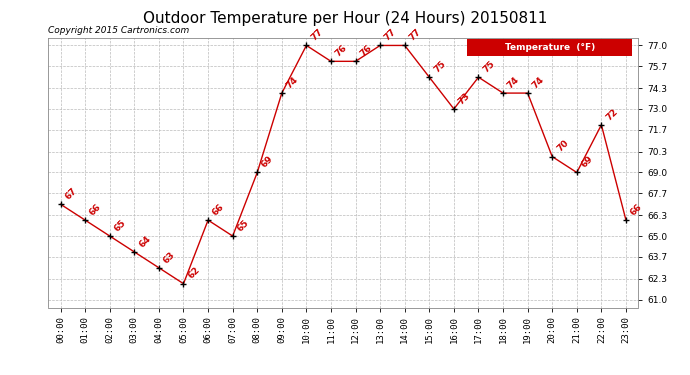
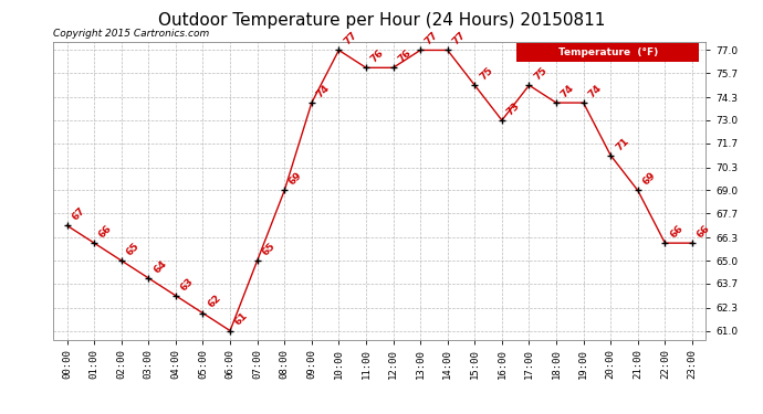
06:00: 66 -> 61
20:00: 70 -> 71
22:00: 72 -> 66
